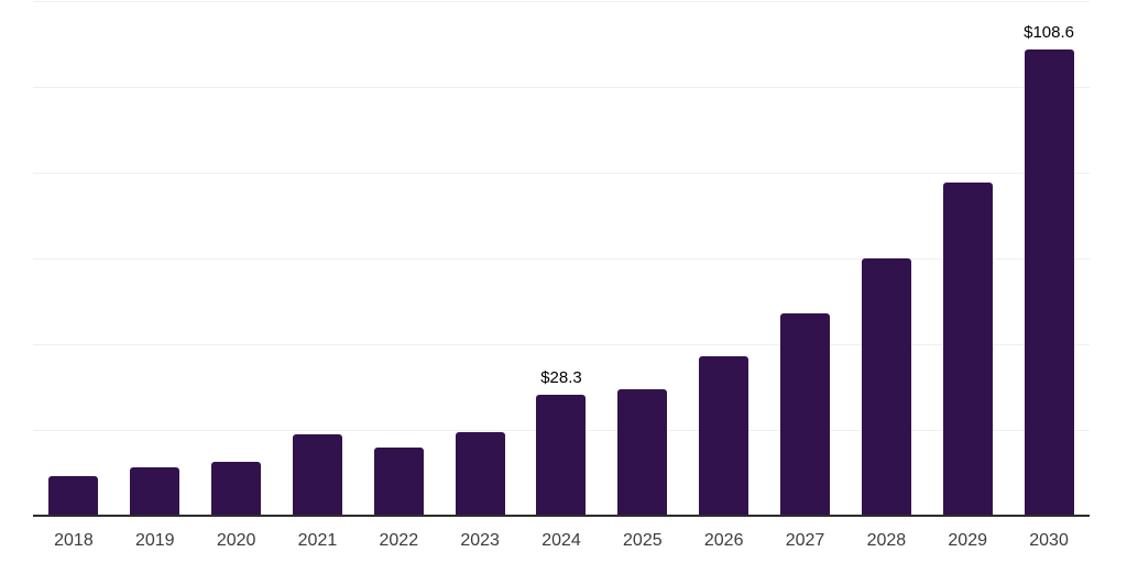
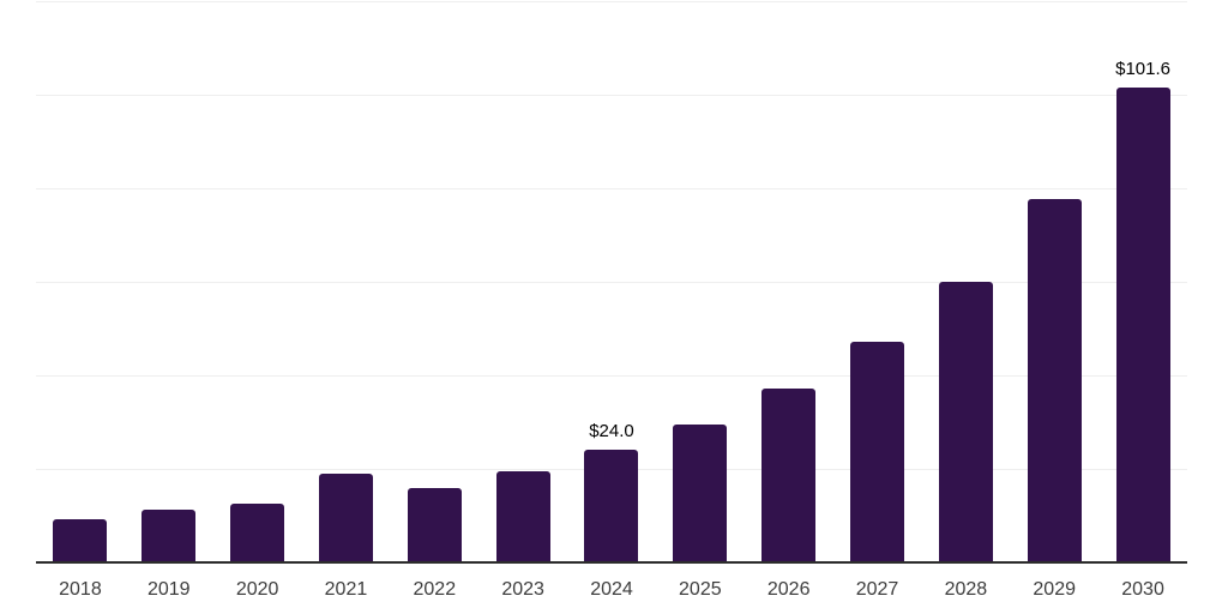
2024: $28.3 -> $24.0
2030: $108.6 -> $101.6
